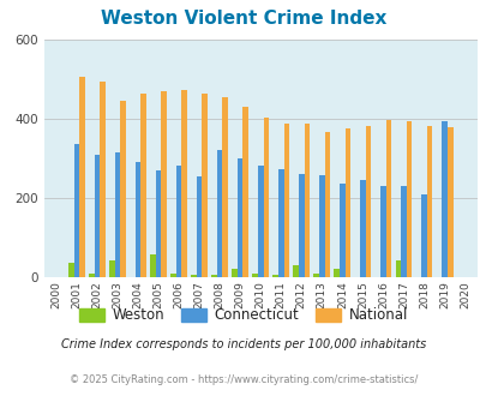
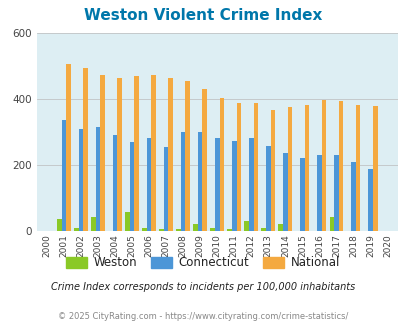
National/2003: 445 -> 473
Connecticut/2008: 320 -> 300
Connecticut/2012: 260 -> 283
Connecticut/2015: 245 -> 220
Connecticut/2019: 395 -> 188
